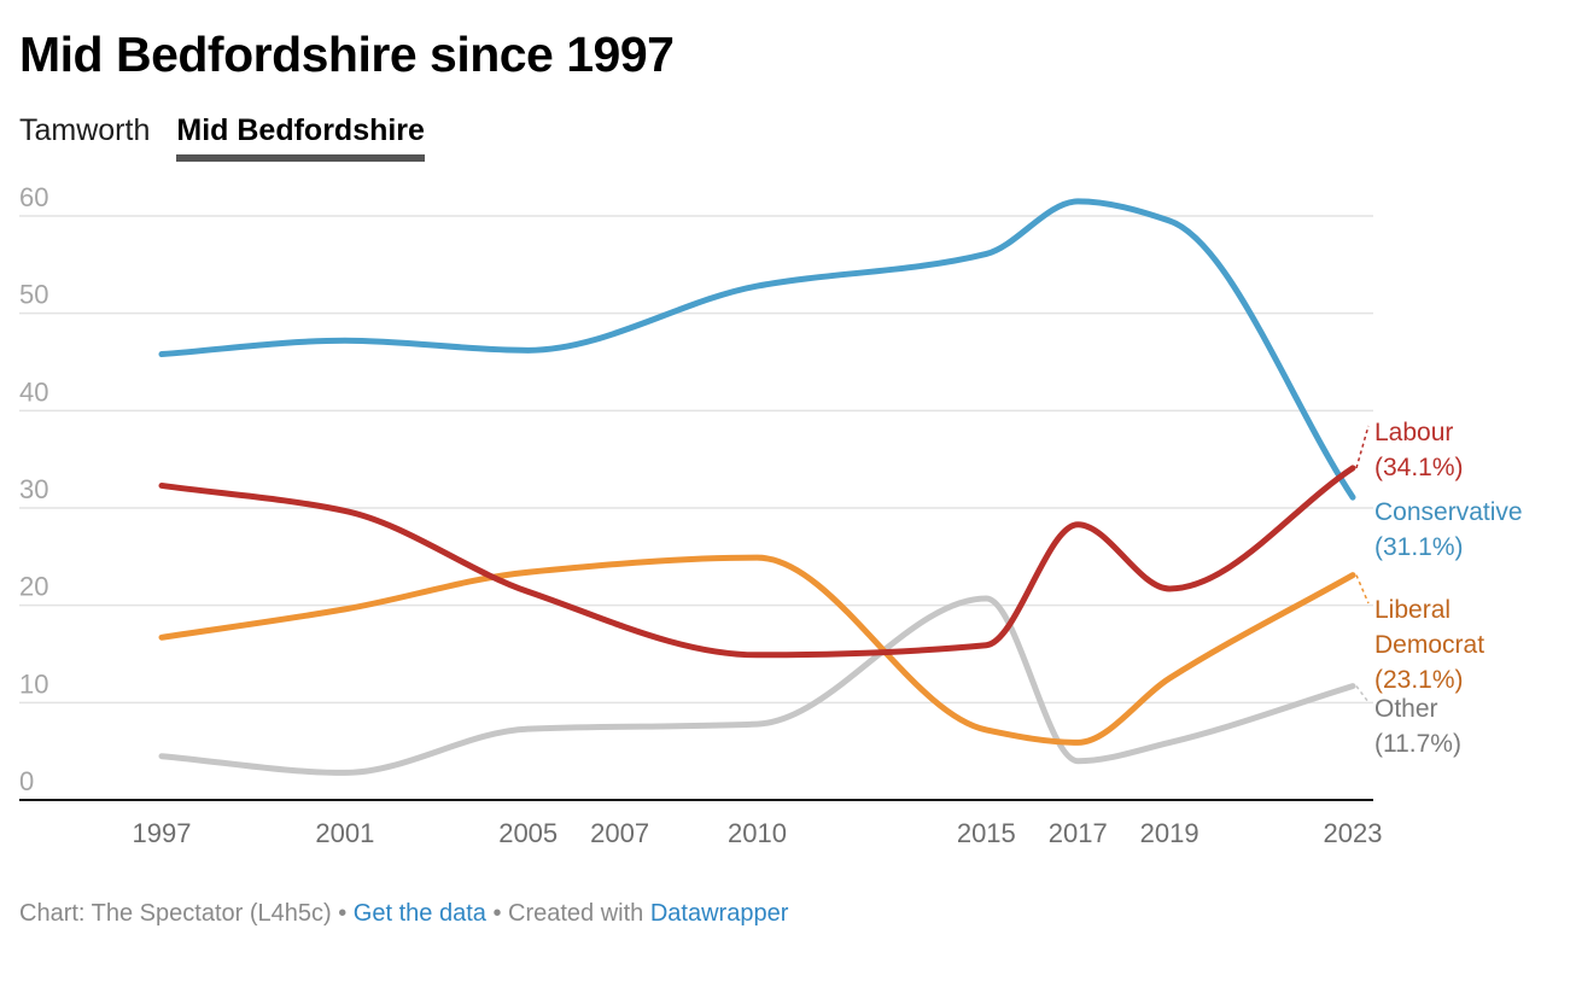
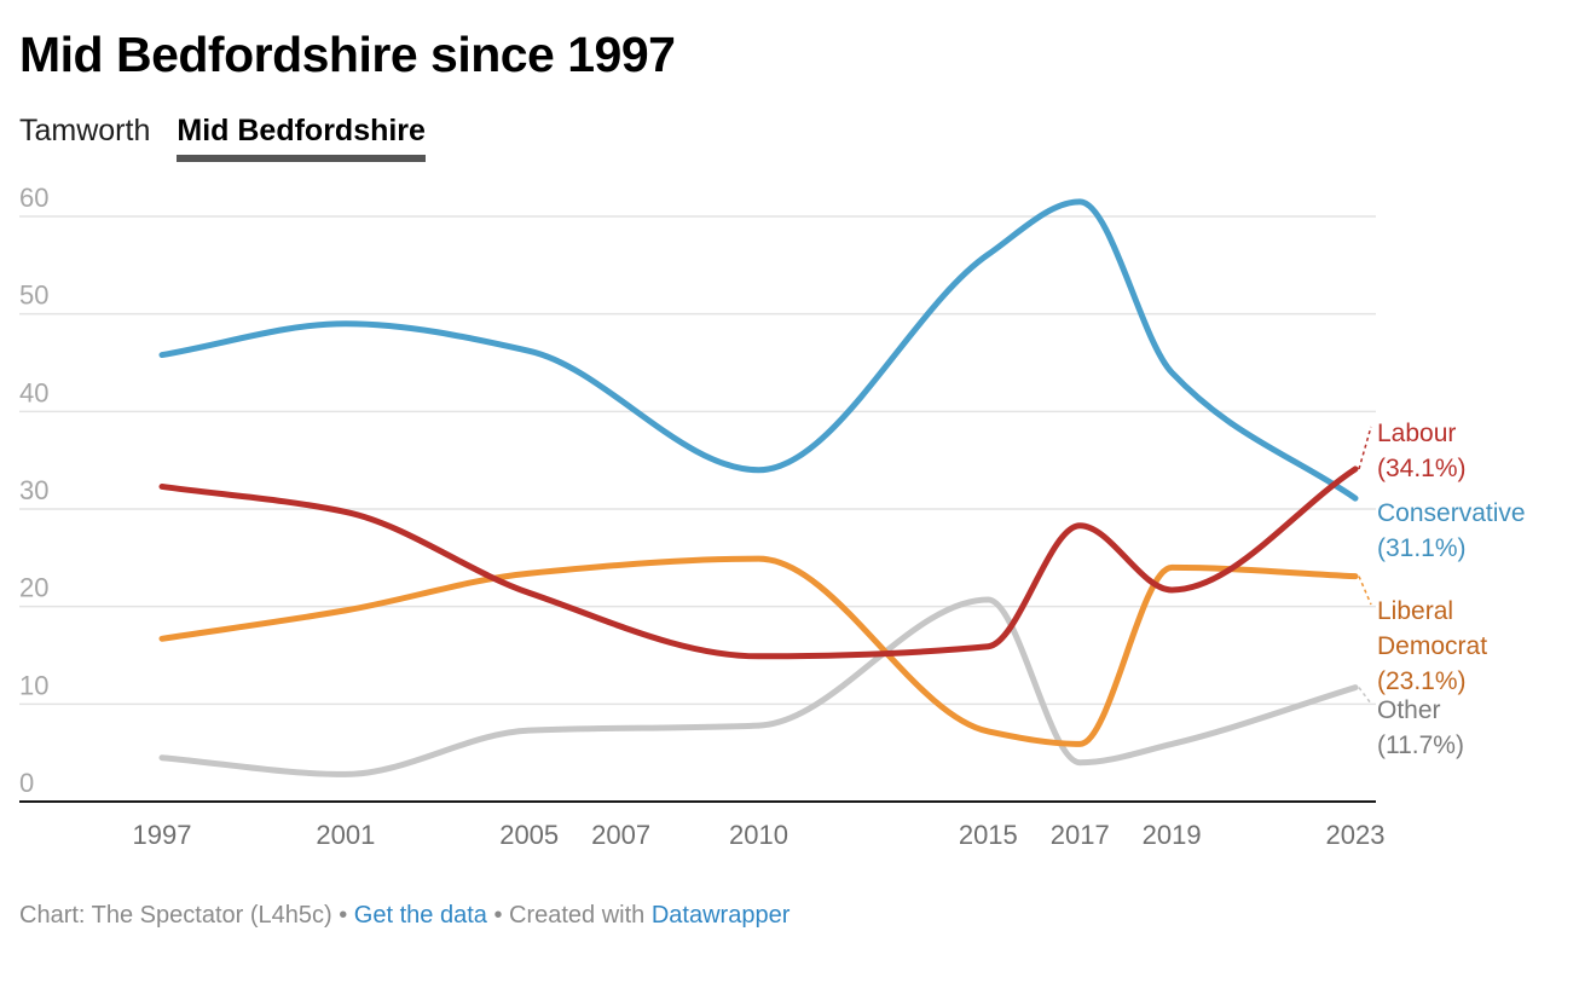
Conservative/2001: 47 -> 49
Conservative/2010: 53 -> 34
Conservative/2019: 60 -> 44
Liberal Democrat/2019: 12 -> 24
